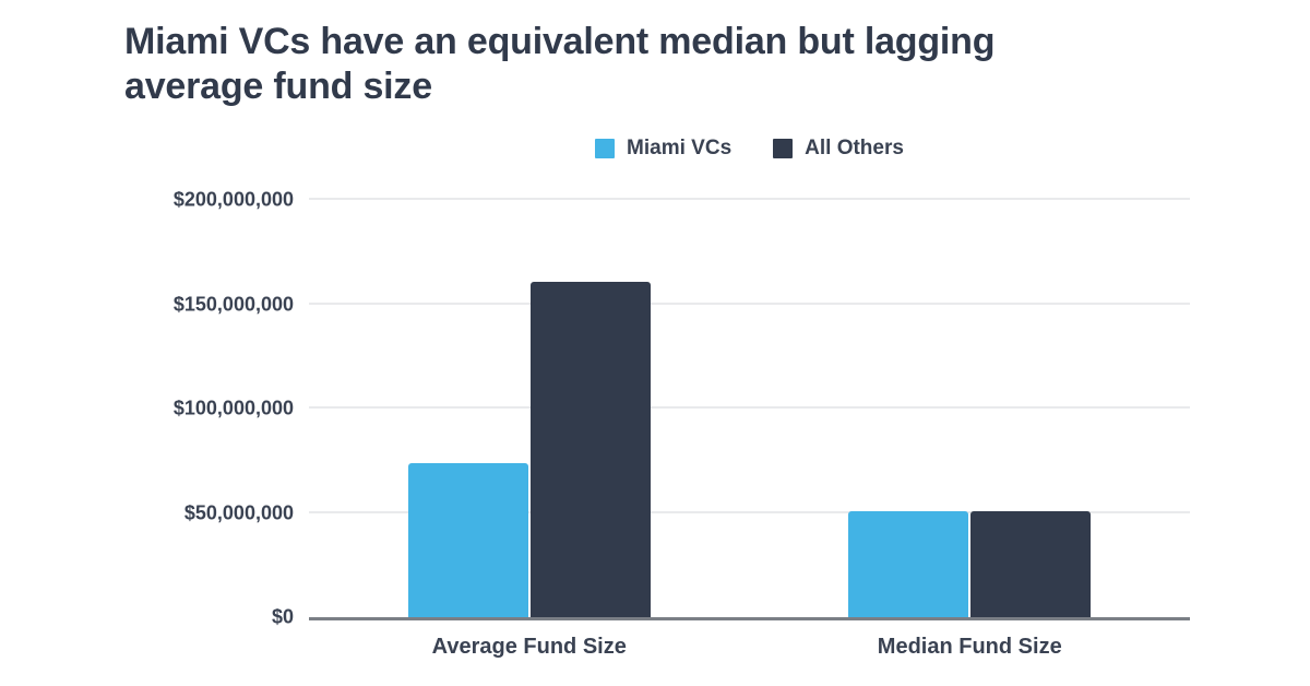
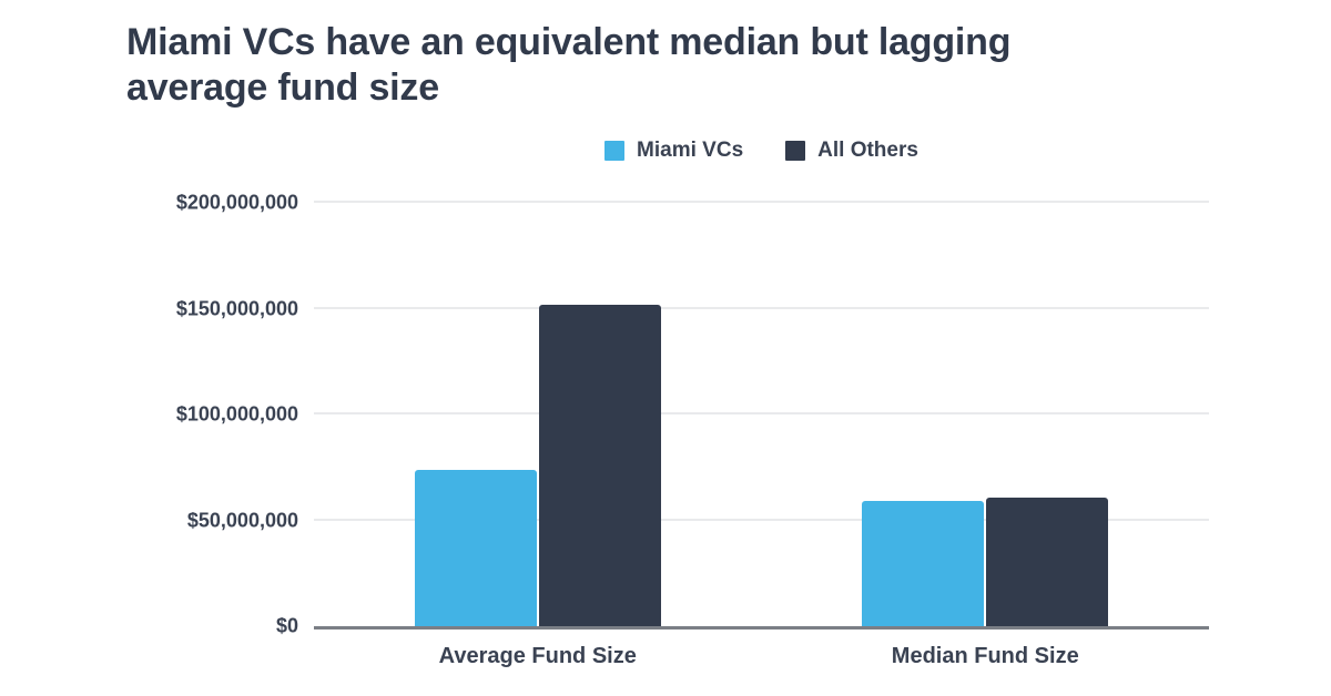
All Others/Average Fund Size: $161000000 -> $152000000
Miami VCs/Median Fund Size: $51000000 -> $59000000
All Others/Median Fund Size: $51000000 -> $61000000
